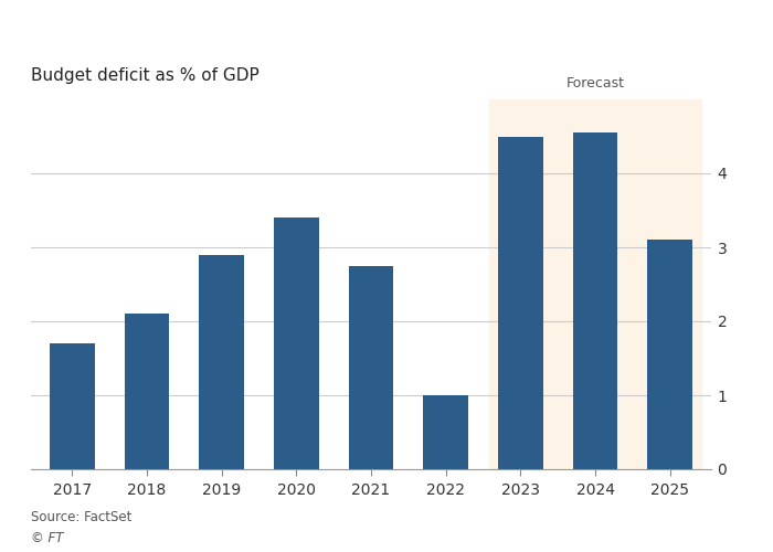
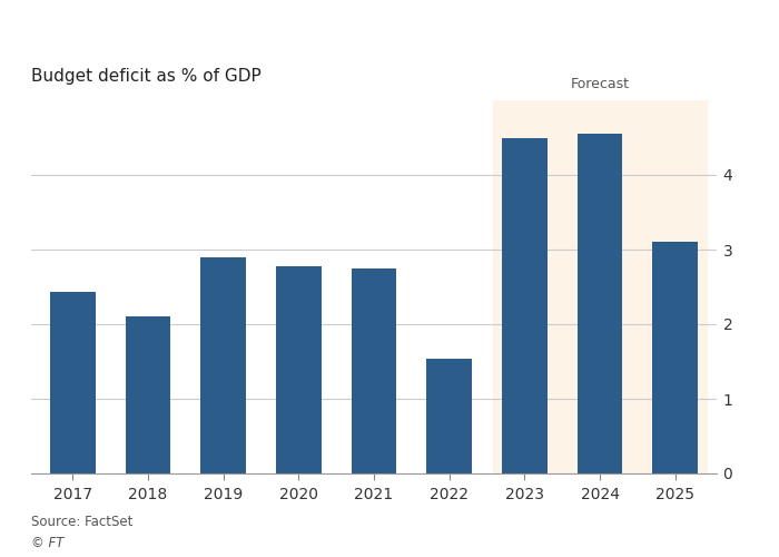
2017: 1.70 -> 2.44
2020: 3.40 -> 2.78
2022: 1.00 -> 1.54
